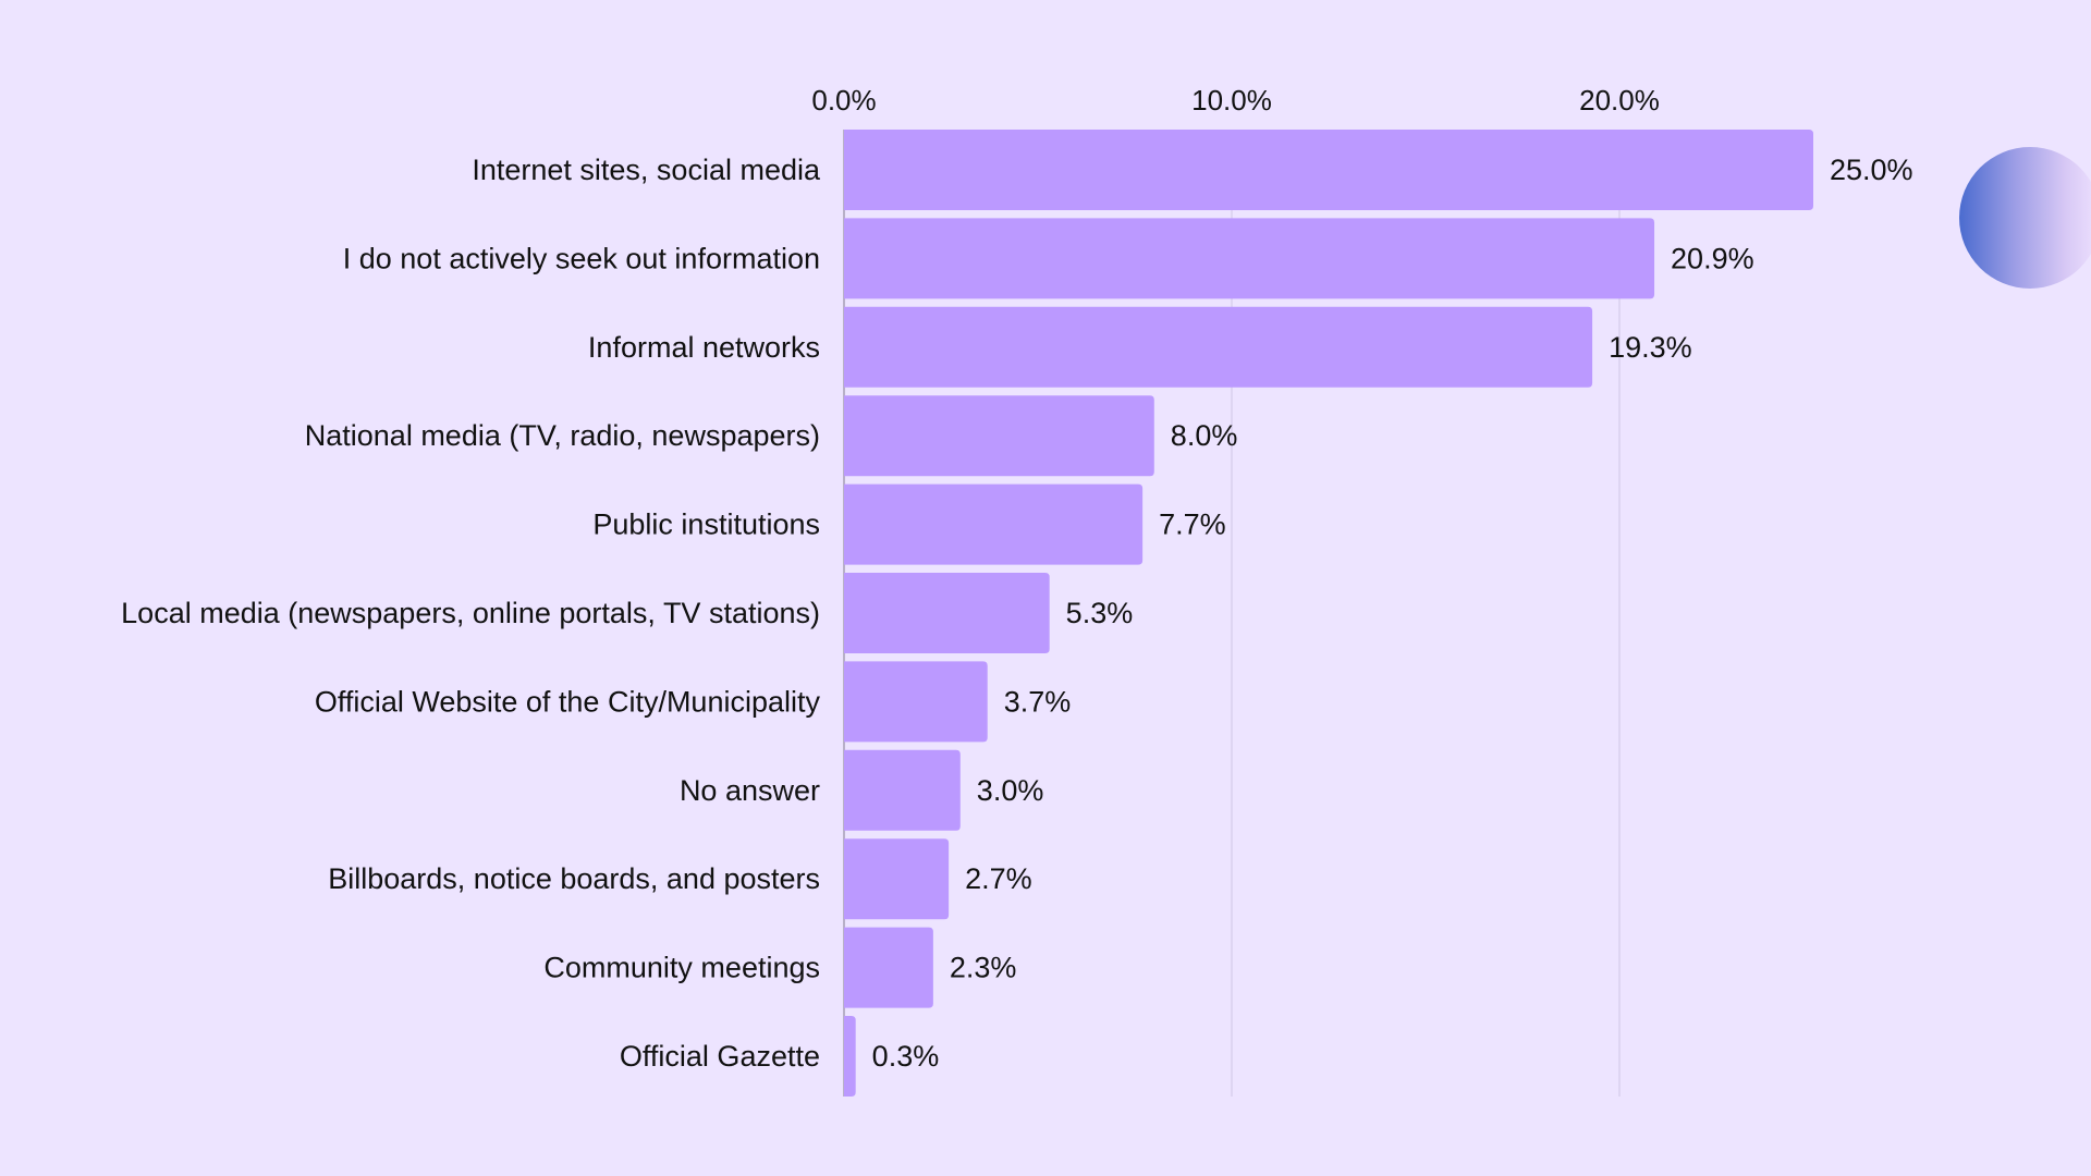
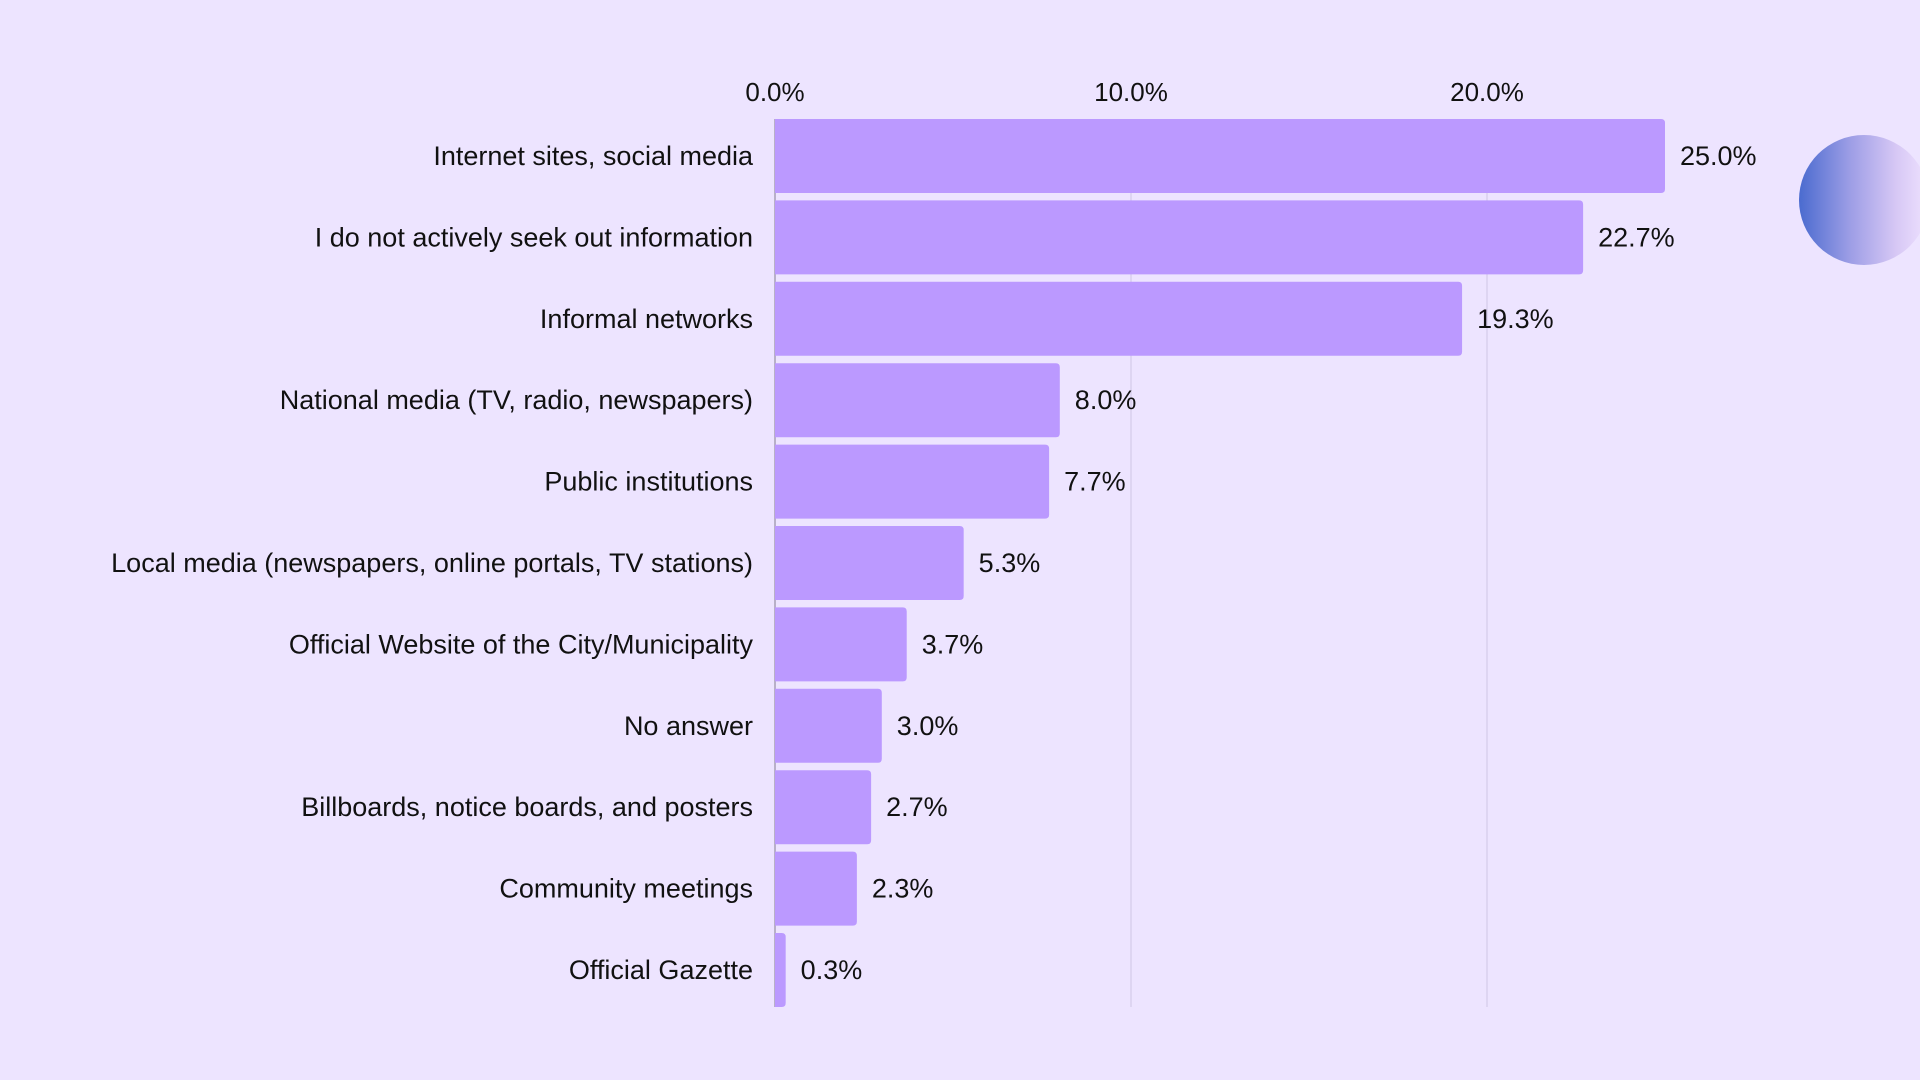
I do not actively seek out information: 20.9% -> 22.7%
